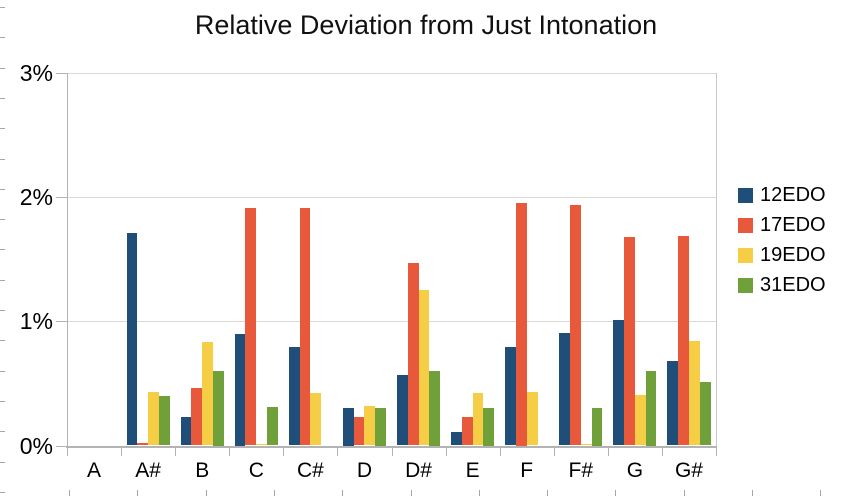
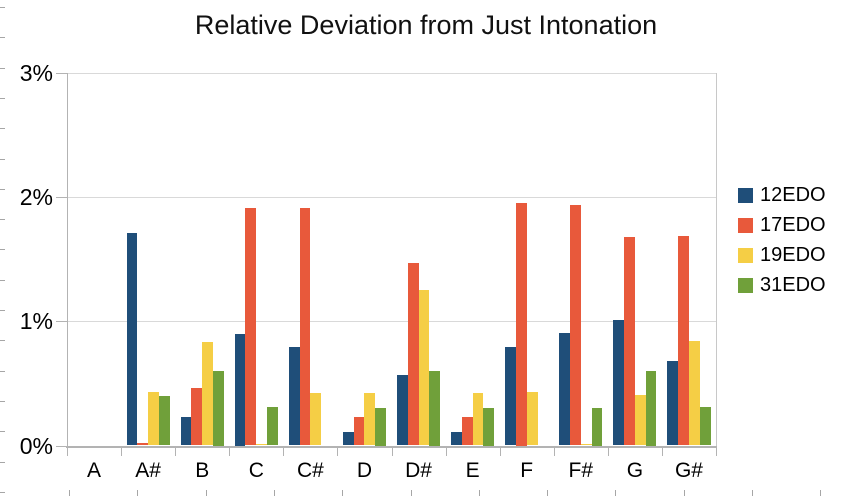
12EDO/D: 0.30% -> 0.11%
19EDO/D: 0.32% -> 0.42%
31EDO/G#: 0.51% -> 0.31%
